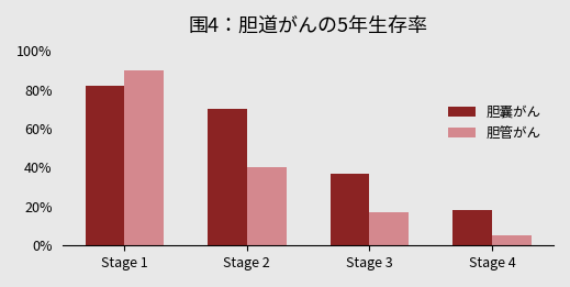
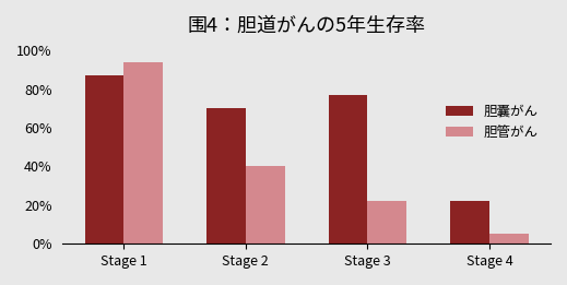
胆囊がん/Stage 1: 82% -> 87%
胆管がん/Stage 1: 90% -> 94%
胆囊がん/Stage 3: 37% -> 77%
胆管がん/Stage 3: 17% -> 22%
胆囊がん/Stage 4: 18% -> 22%
